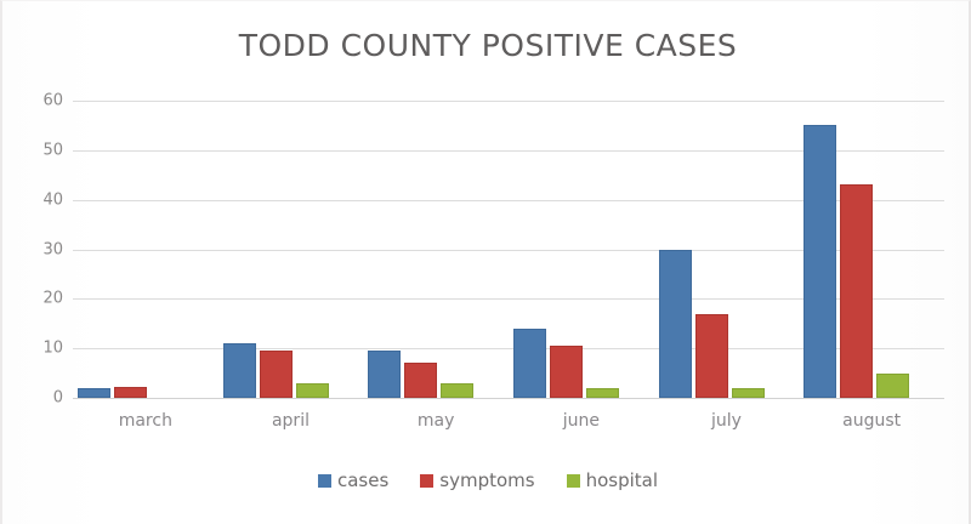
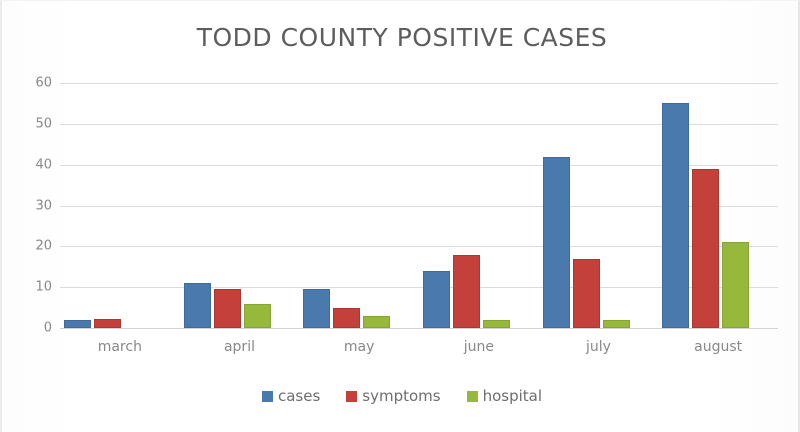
hospital/april: 3 -> 6
symptoms/may: 7 -> 5
symptoms/june: 10 -> 18
cases/july: 30 -> 42
symptoms/august: 43 -> 39
hospital/august: 5 -> 21
